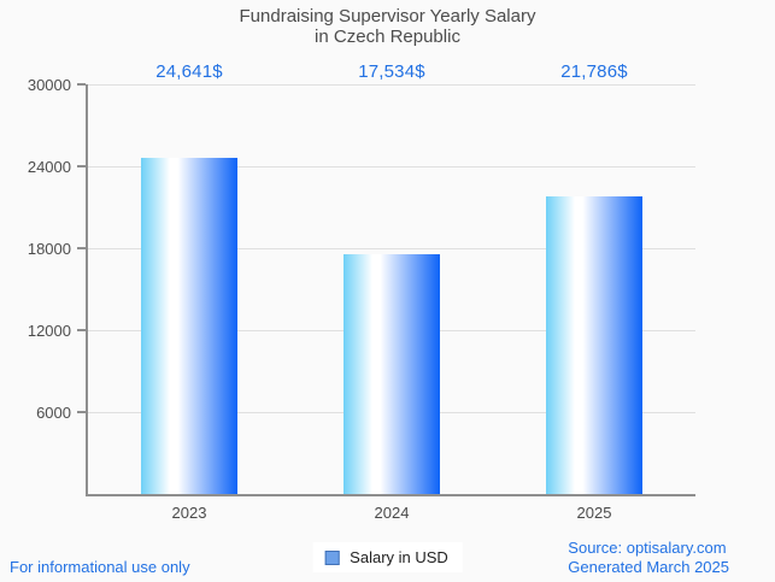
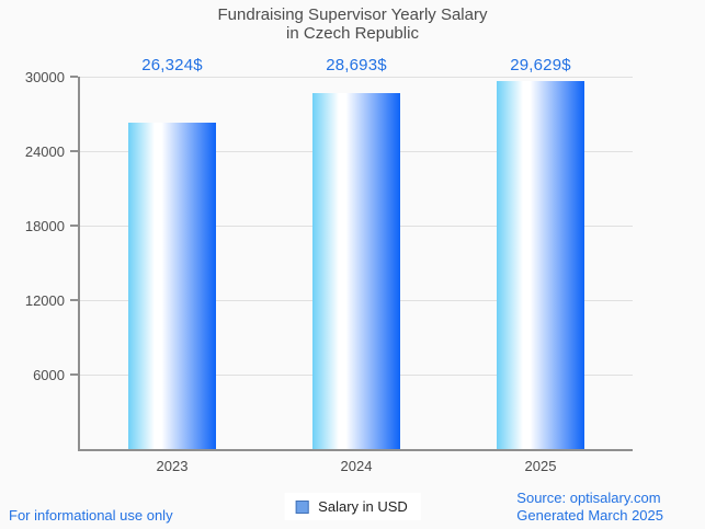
2023: 24,641 -> 26,324
2024: 17,534 -> 28,693
2025: 21,786 -> 29,629
